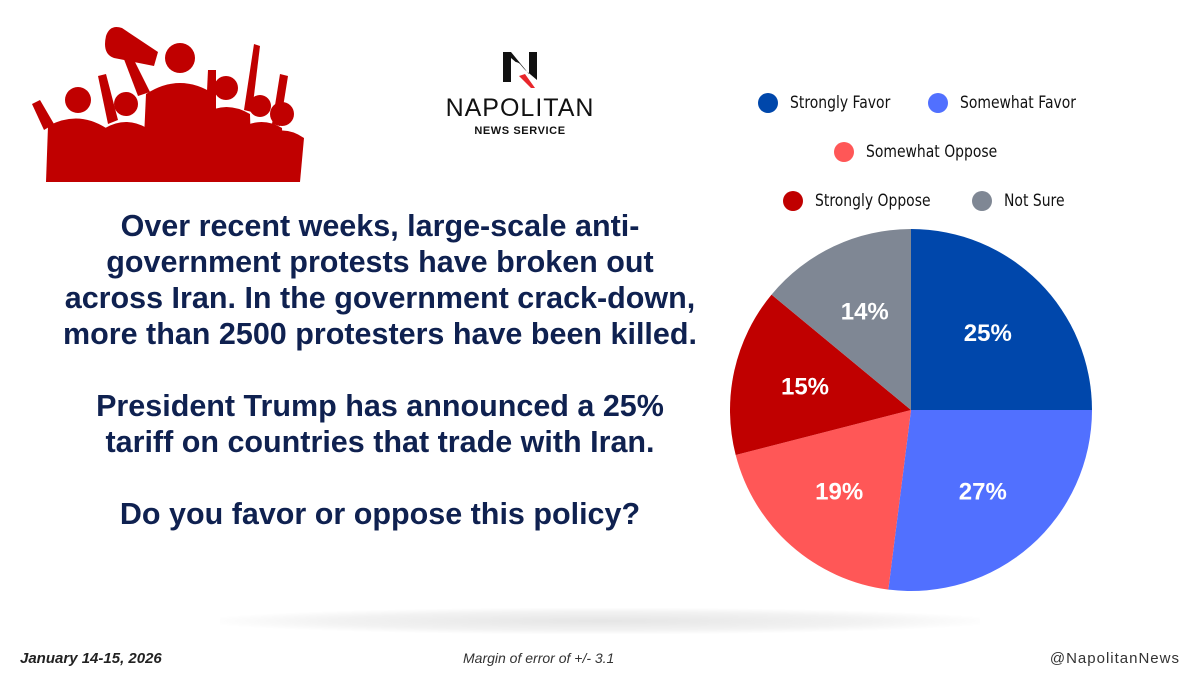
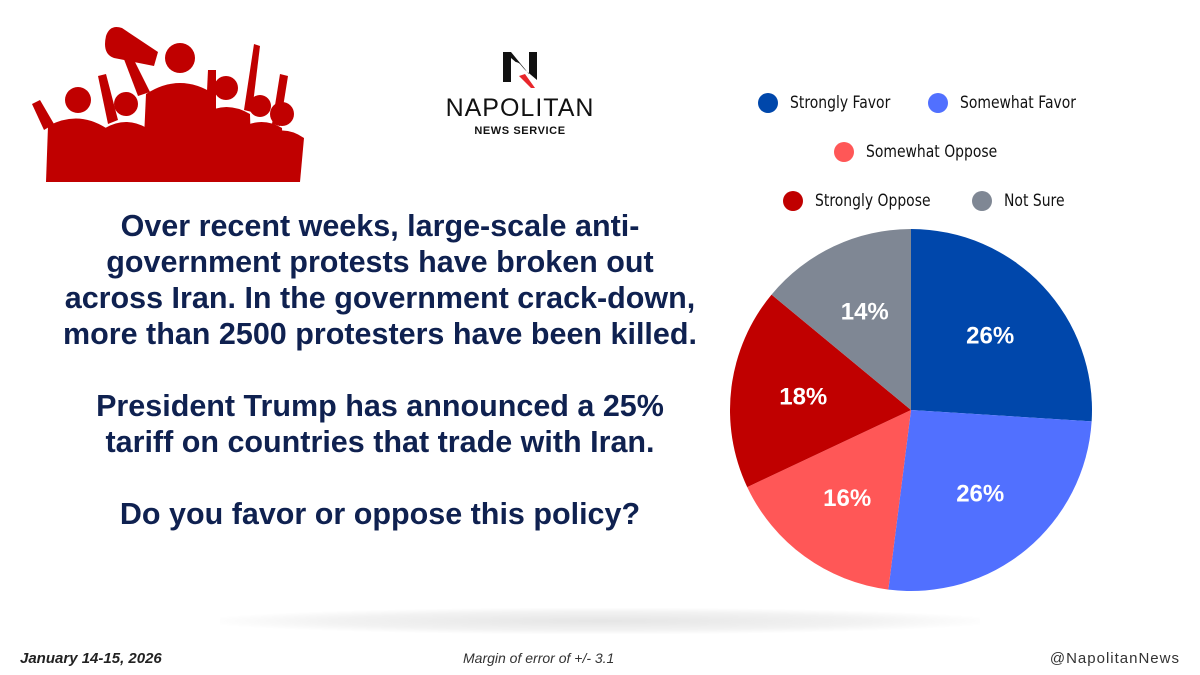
Strongly Favor: 25% -> 26%
Somewhat Favor: 27% -> 26%
Somewhat Oppose: 19% -> 16%
Strongly Oppose: 15% -> 18%
